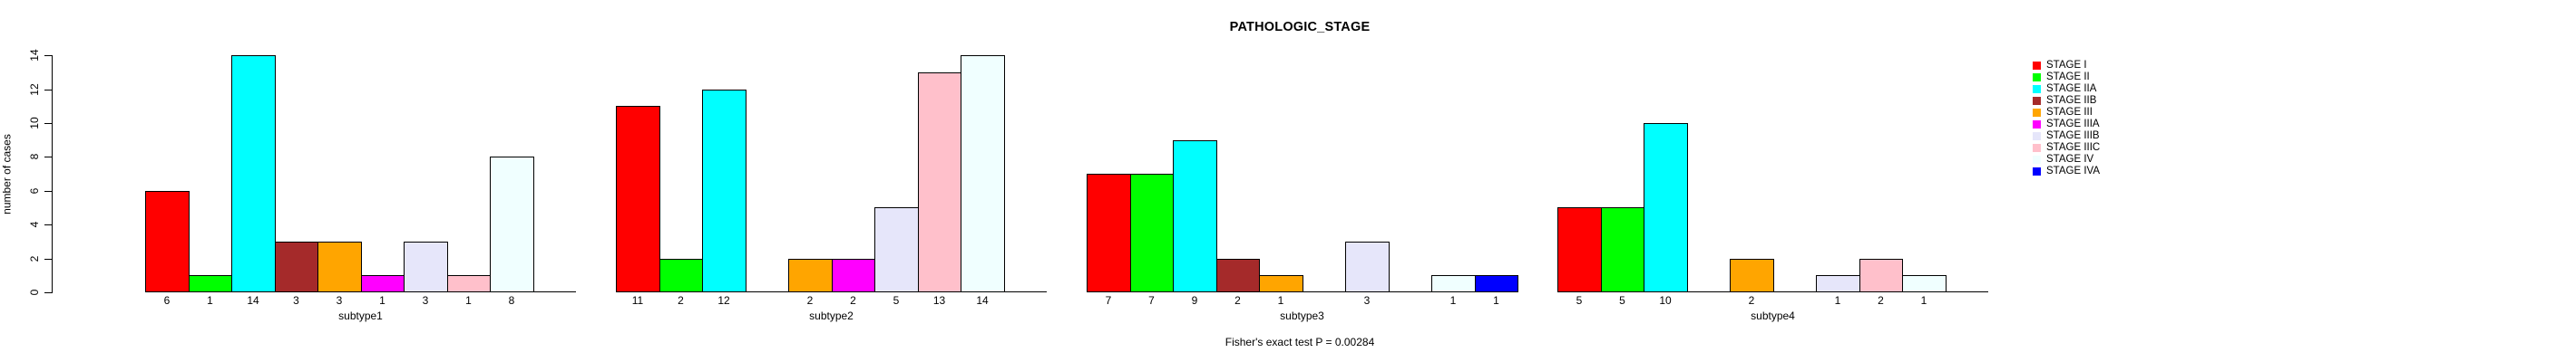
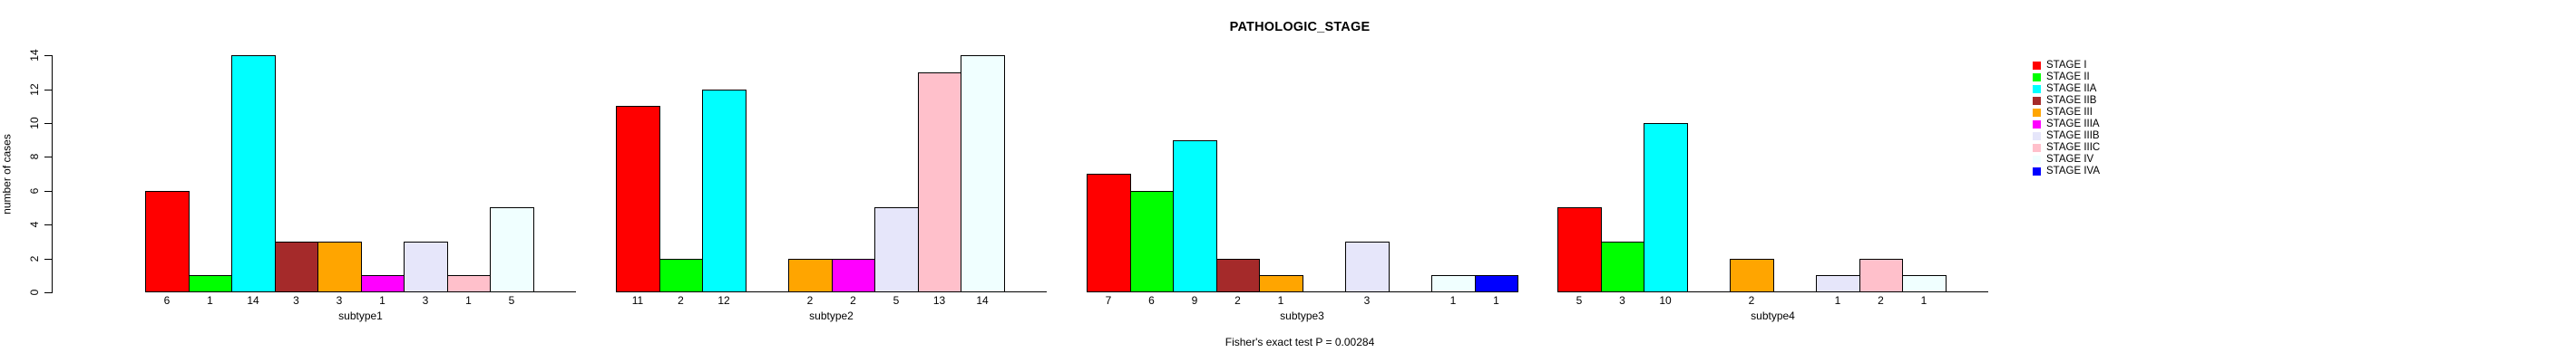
STAGE IV/subtype1: 8 -> 5
STAGE II/subtype3: 7 -> 6
STAGE II/subtype4: 5 -> 3
